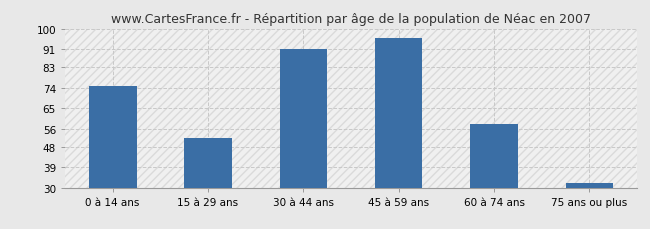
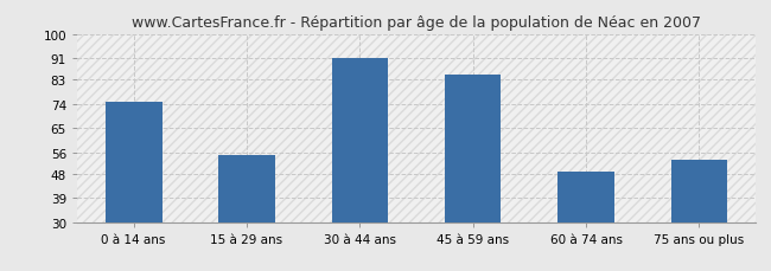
15 à 29 ans: 52 -> 55
45 à 59 ans: 96 -> 85
60 à 74 ans: 58 -> 49
75 ans ou plus: 32 -> 53
